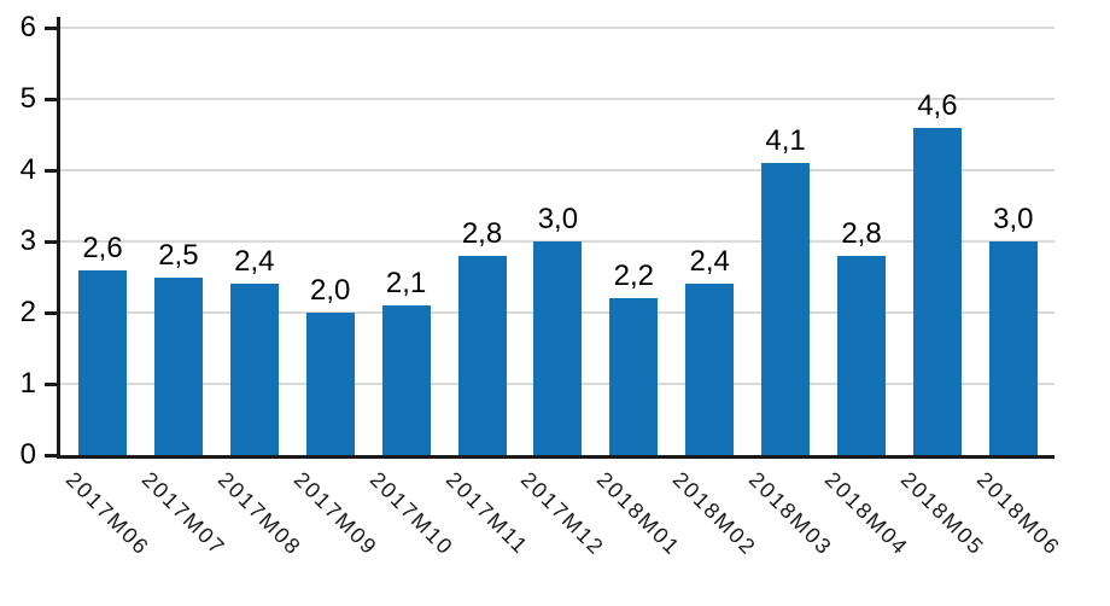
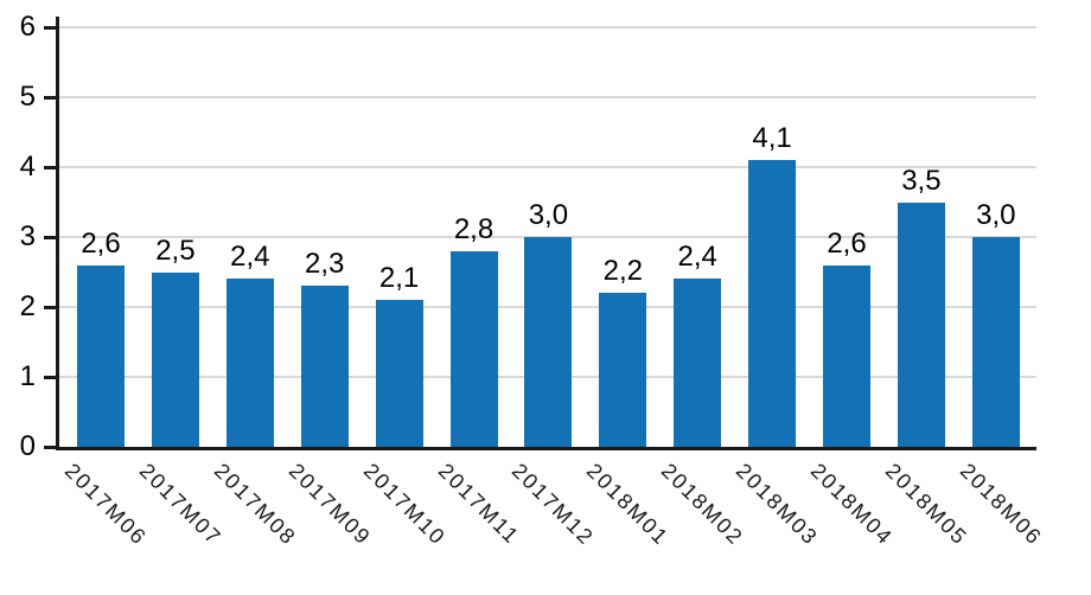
2017M09: 2,0 -> 2,3
2018M04: 2,8 -> 2,6
2018M05: 4,6 -> 3,5
